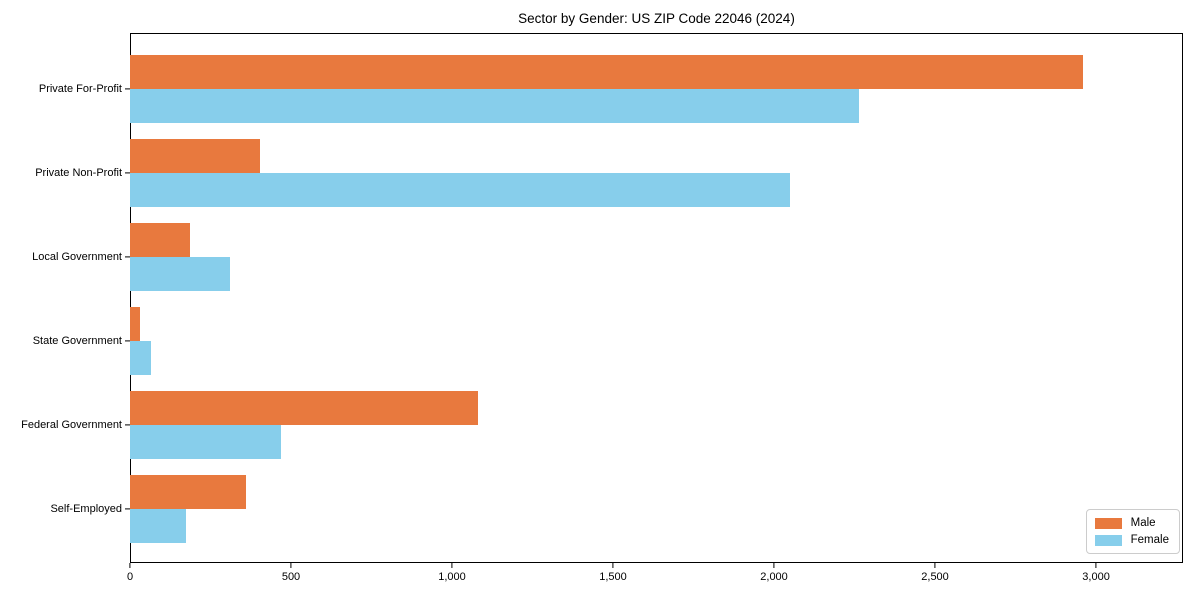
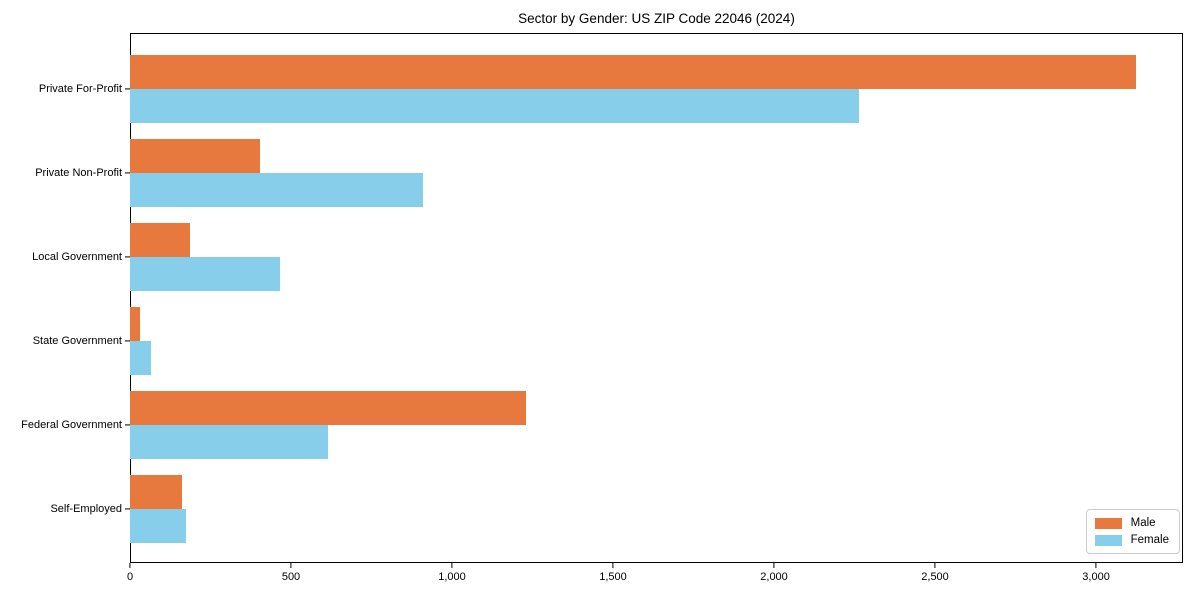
Male/Private For-Profit: 2960 -> 3120
Female/Private Non-Profit: 2050 -> 910
Female/Local Government: 310 -> 460
Male/Federal Government: 1080 -> 1230
Female/Federal Government: 470 -> 620
Male/Self-Employed: 360 -> 160
